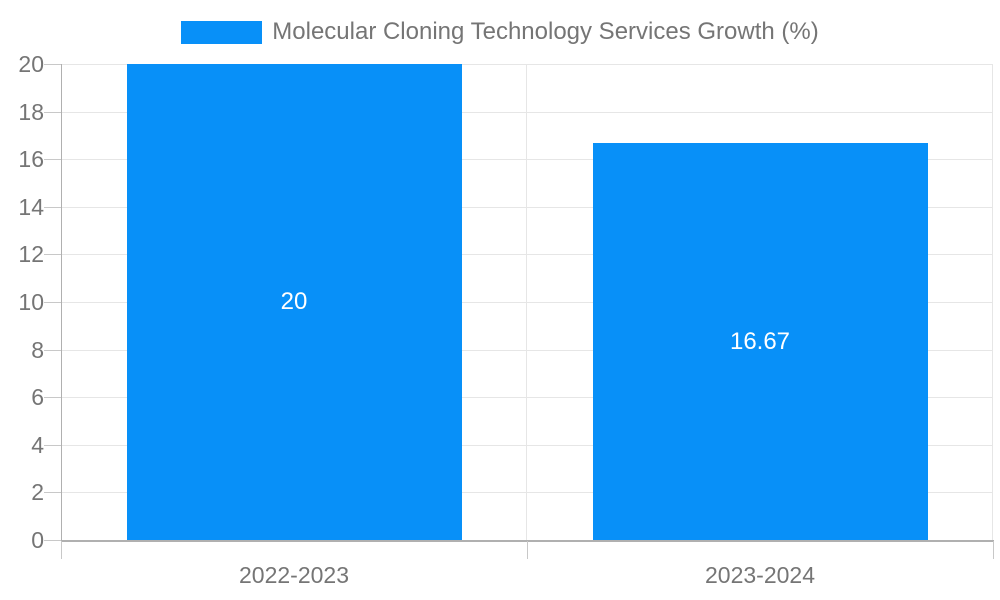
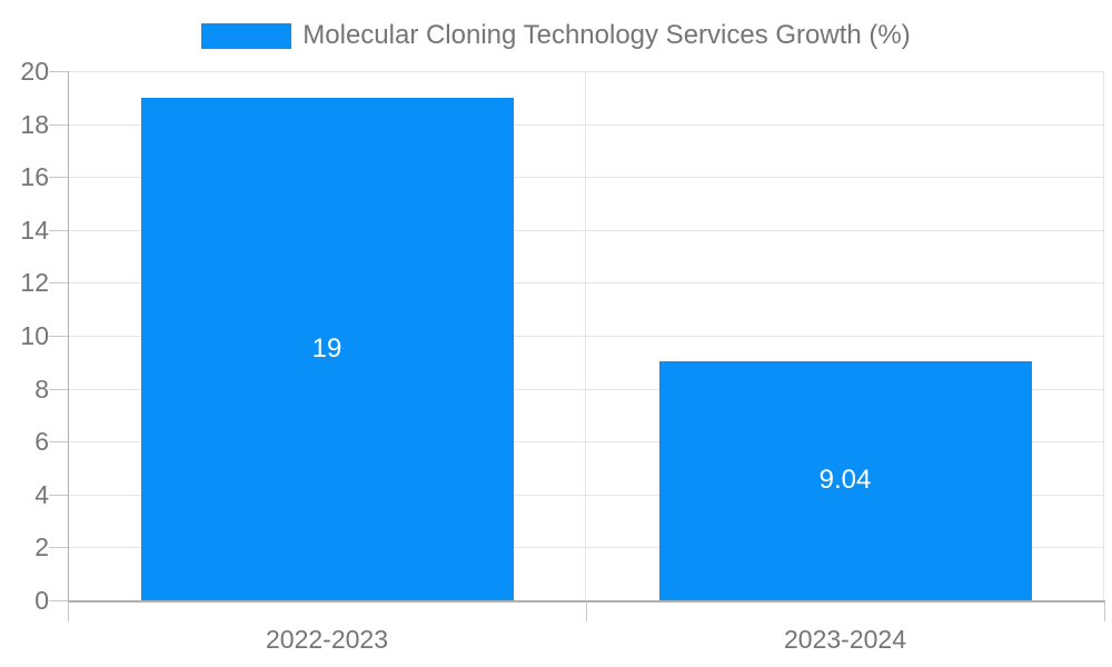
2022-2023: 20 -> 19
2023-2024: 16.67 -> 9.04
